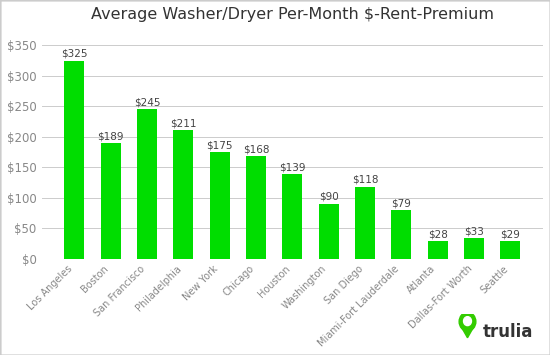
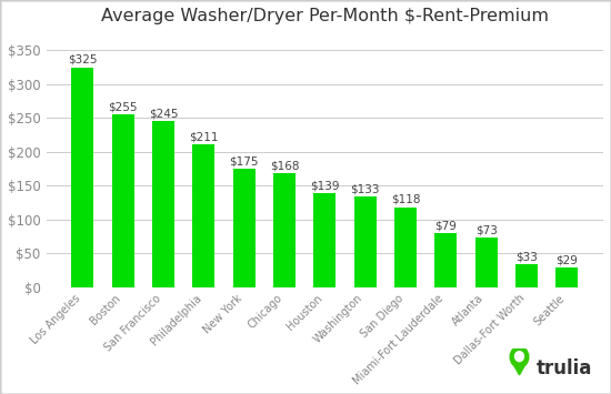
Boston: $189 -> $255
Washington: $90 -> $133
Atlanta: $28 -> $73
